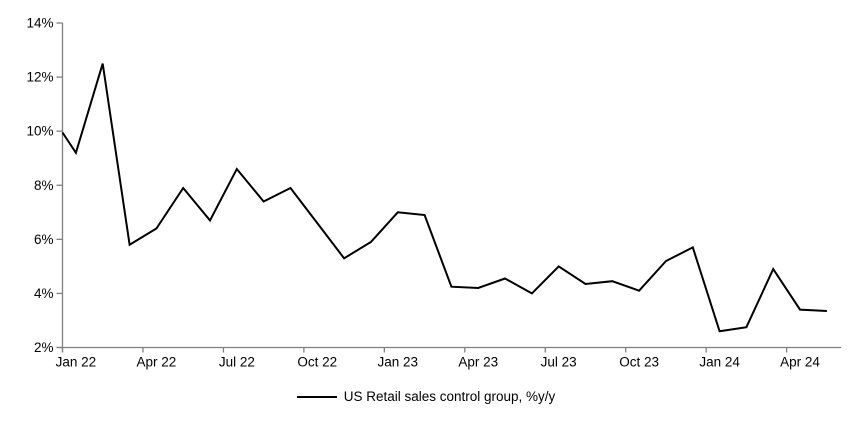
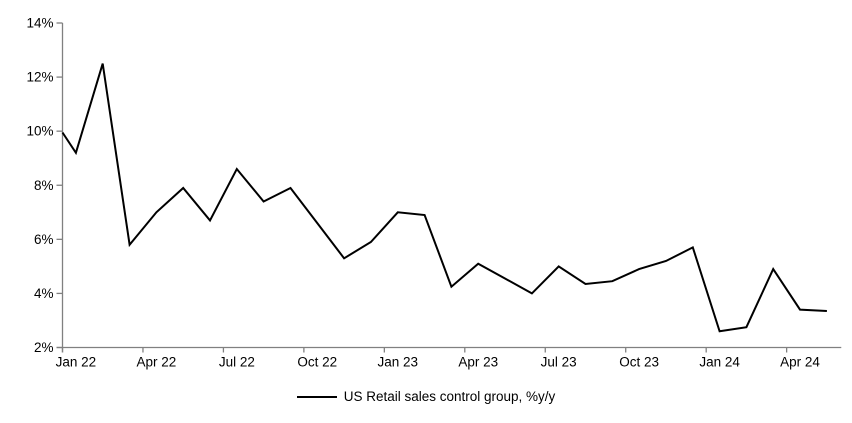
Apr 22: 6.4% -> 7.0%
Apr 23: 4.2% -> 5.1%
Oct 23: 4.1% -> 4.9%
